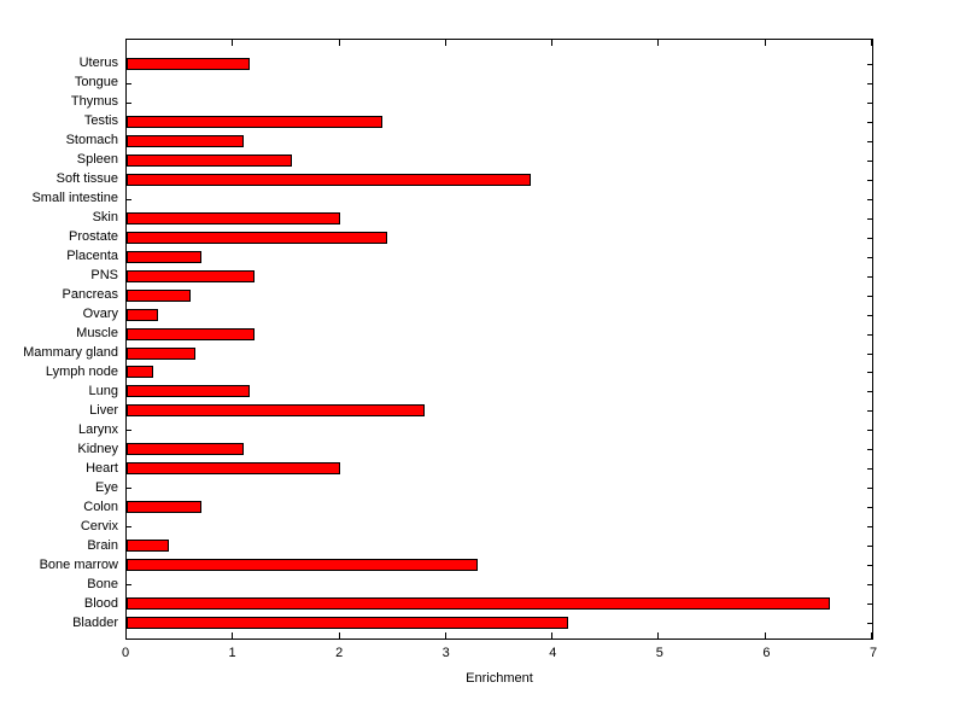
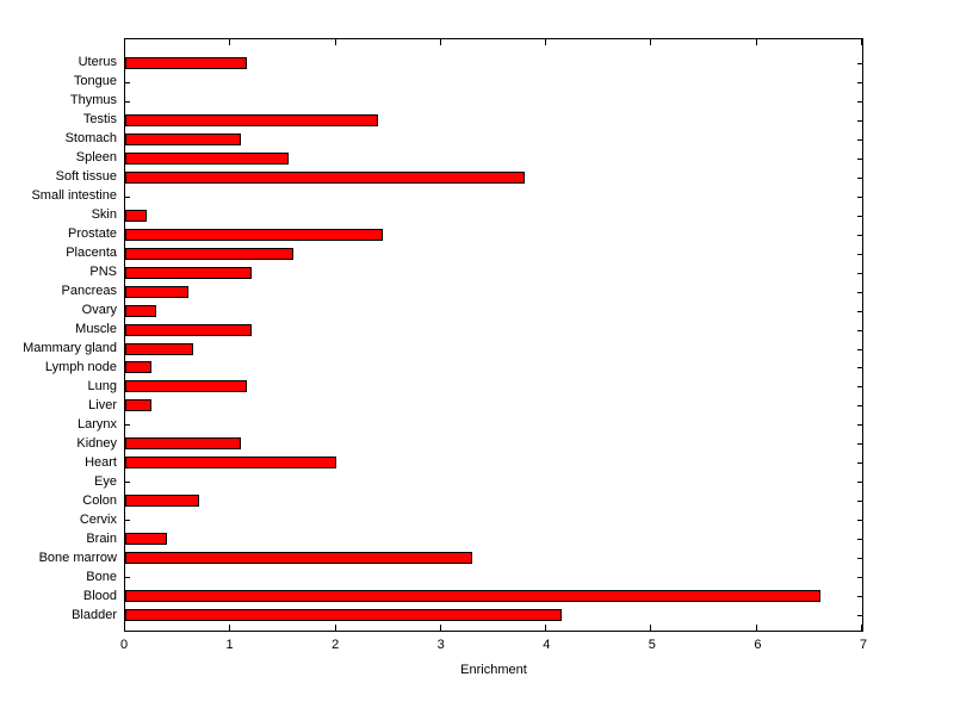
Skin: 2.0 -> 0.2
Placenta: 0.7 -> 1.6
Liver: 2.8 -> 0.2
